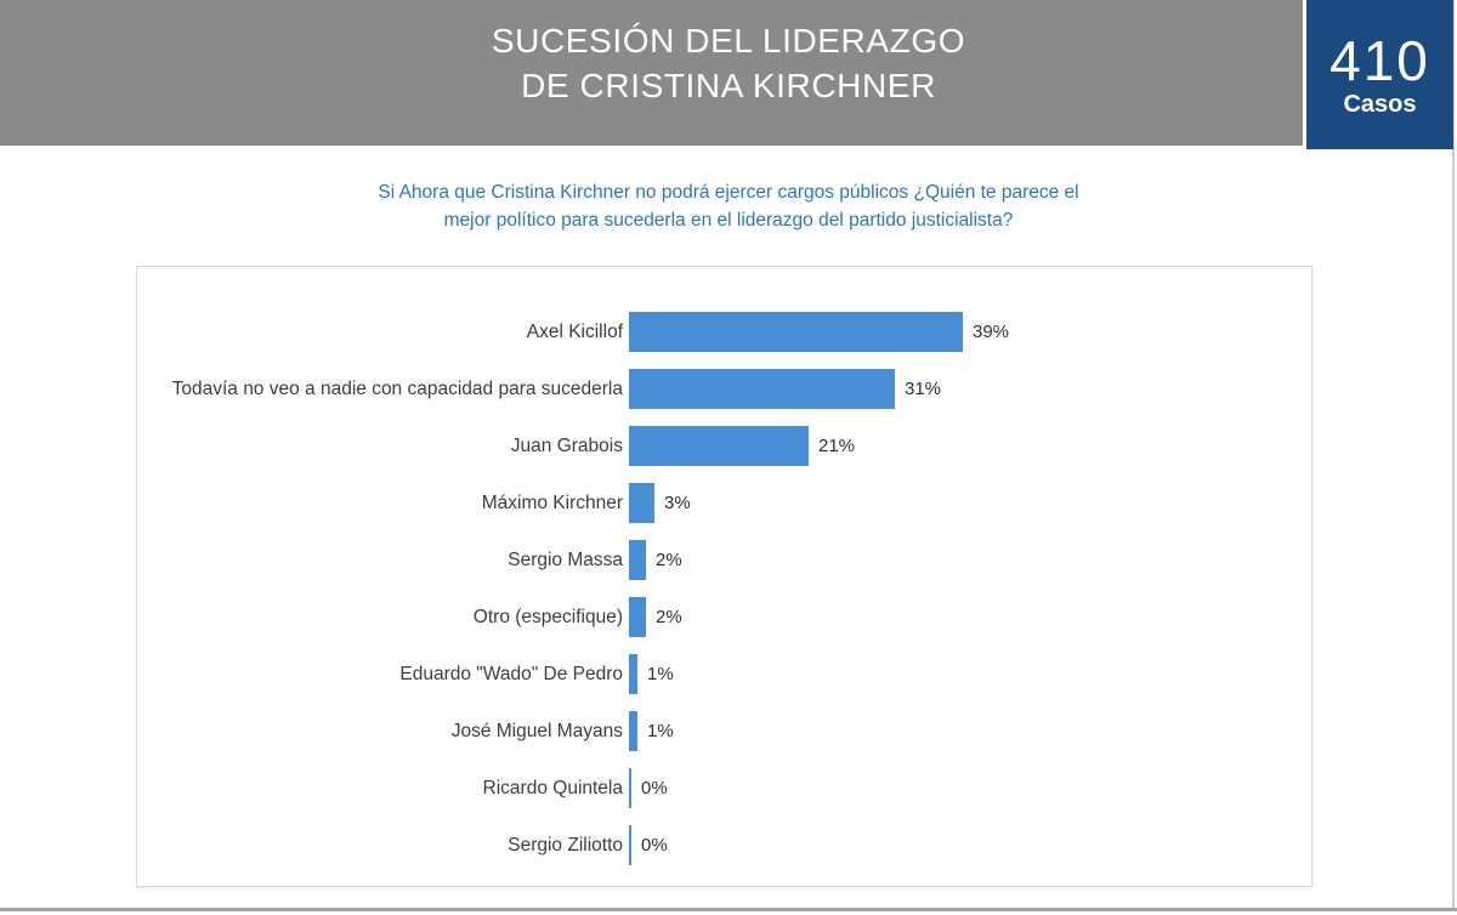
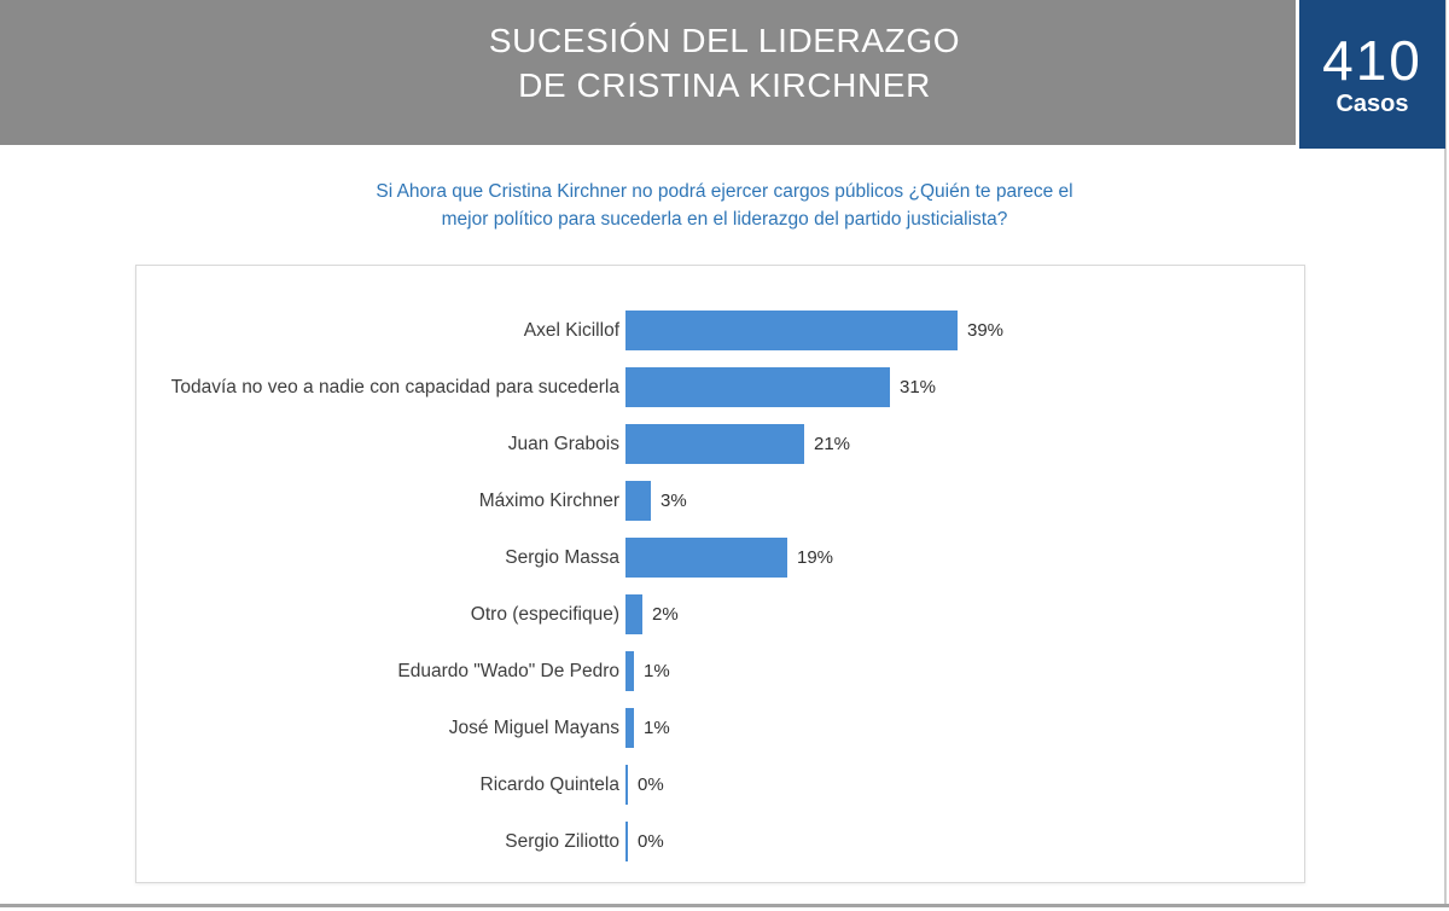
Sergio Massa: 2% -> 19%
